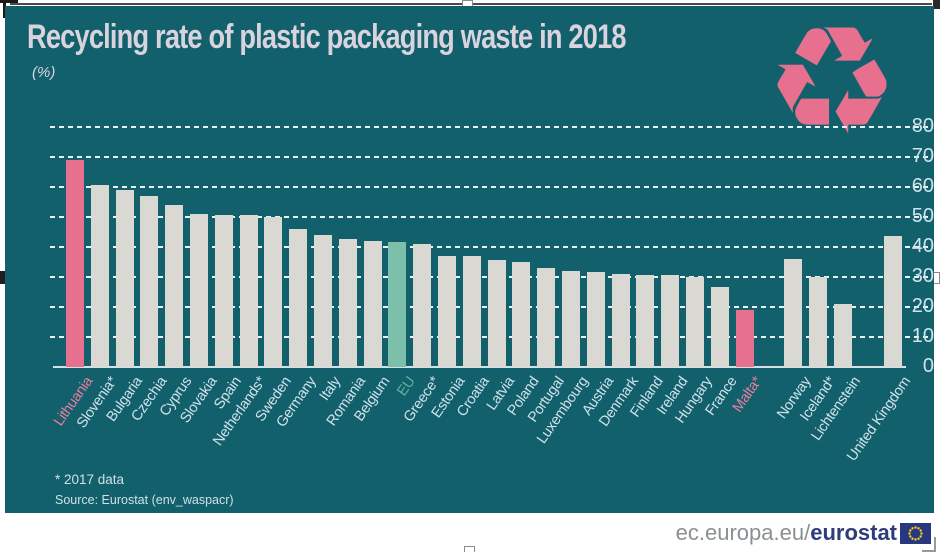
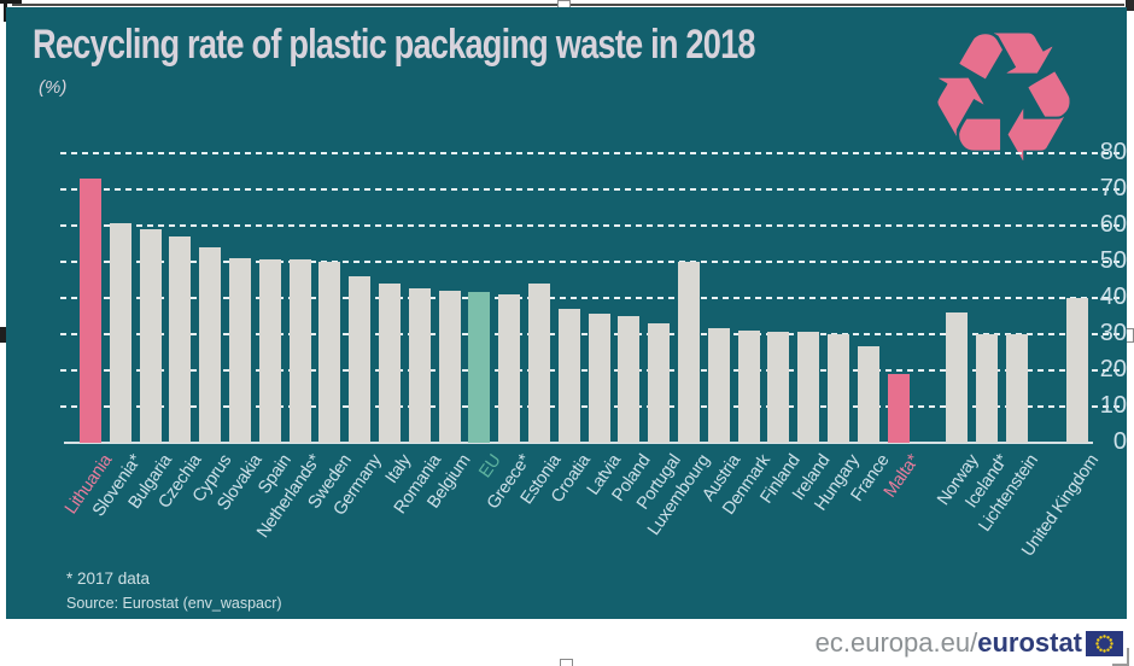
Lithuania: 69 -> 73
Estonia: 37 -> 44
Luxembourg: 32 -> 50
Lichtenstein: 21 -> 30
United Kingdom: 44 -> 40
